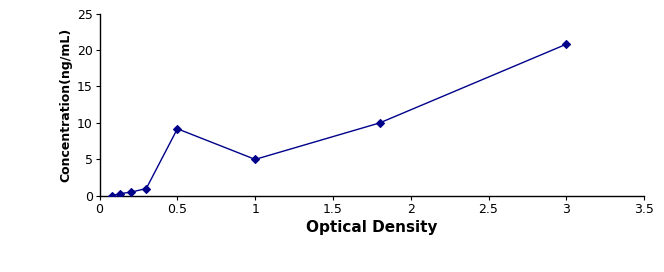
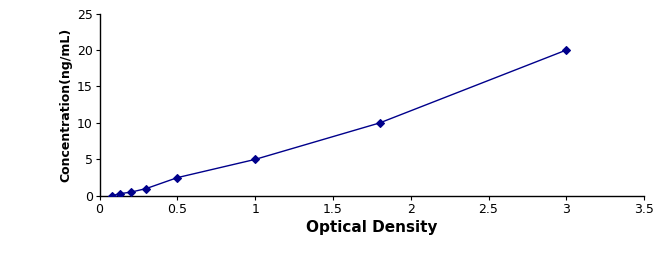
0.5: 9.2 -> 2.5
3: 20.8 -> 20.0
